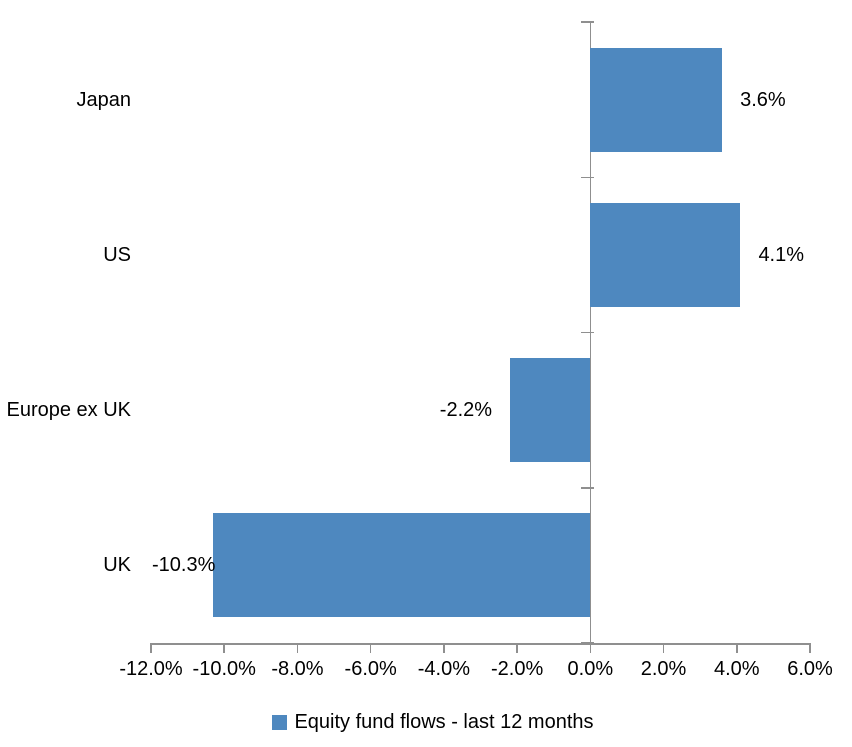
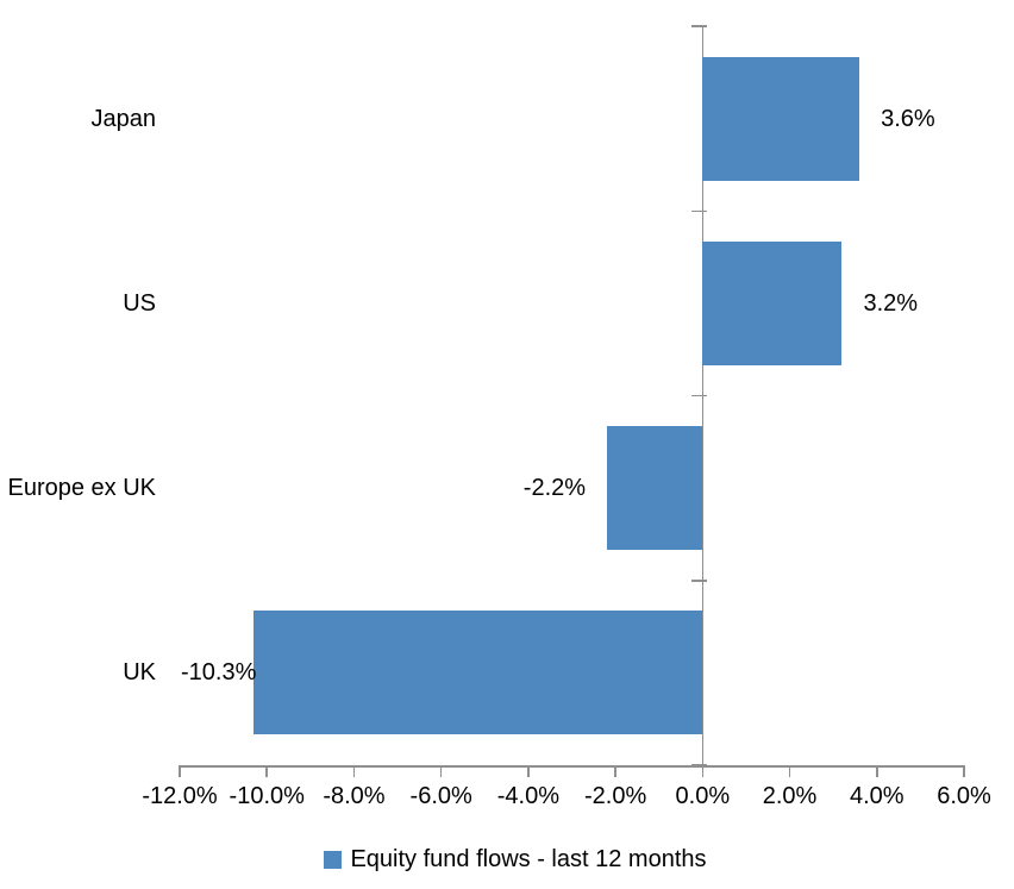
US: 4.1% -> 3.2%
